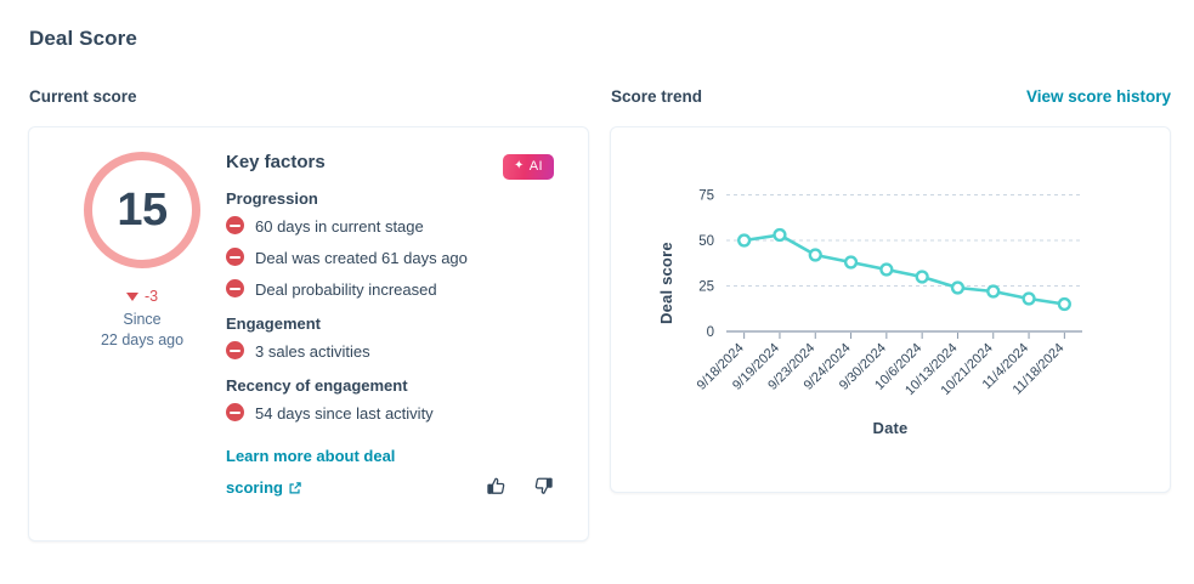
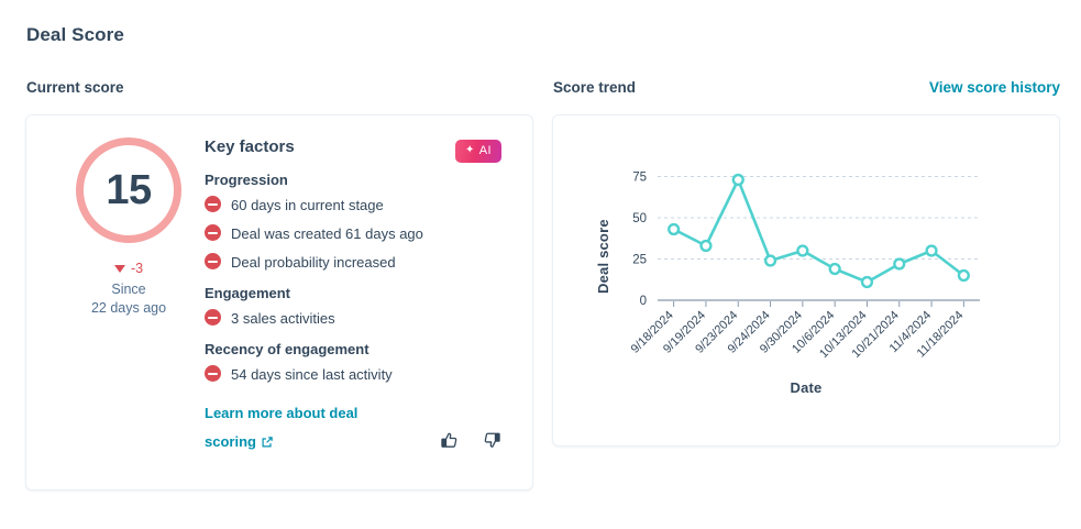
9/18/2024: 50 -> 43
9/19/2024: 53 -> 33
9/23/2024: 42 -> 73
9/24/2024: 38 -> 24
9/30/2024: 34 -> 30
10/6/2024: 30 -> 19
10/13/2024: 24 -> 11
11/4/2024: 18 -> 30
